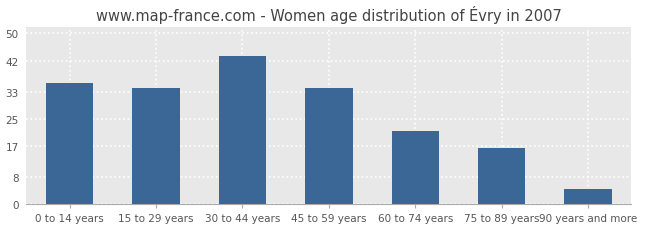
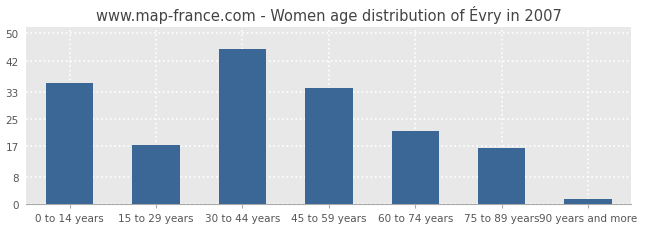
15 to 29 years: 34.0 -> 17.5
30 to 44 years: 43.5 -> 45.5
90 years and more: 4.5 -> 1.5
